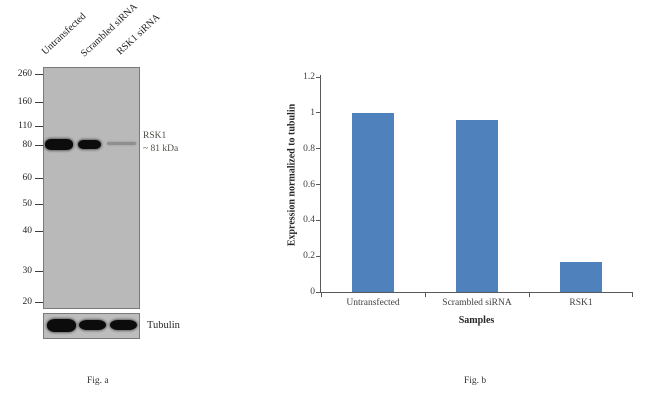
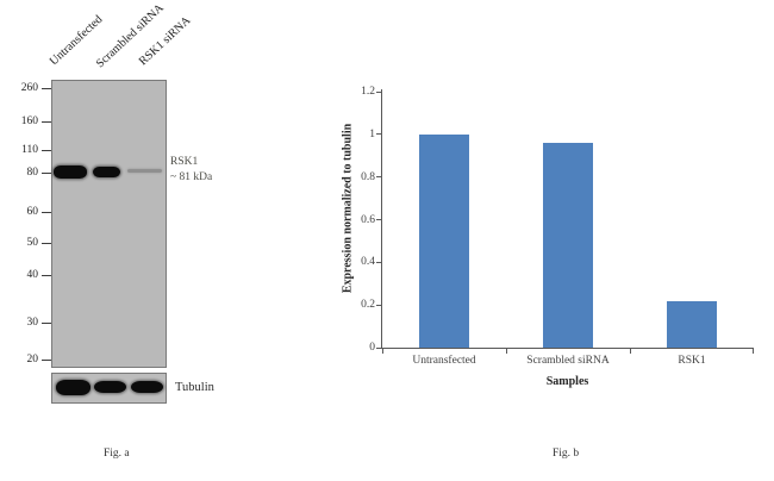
RSK1: 0.17 -> 0.22
